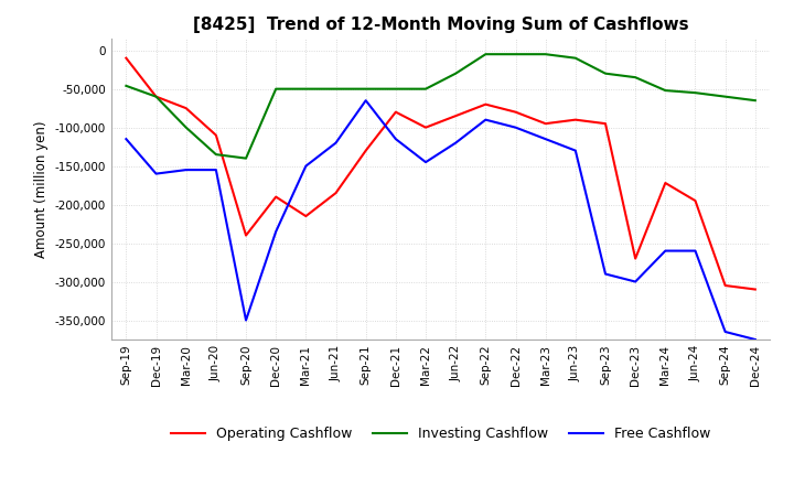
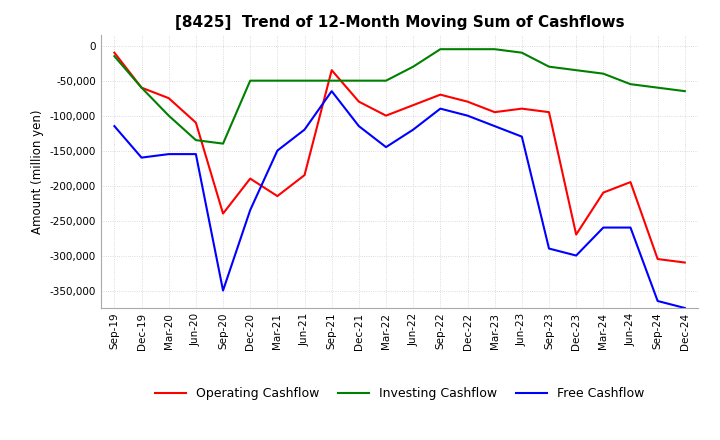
Investing Cashflow/Sep-19: -46,000 -> -15,000
Operating Cashflow/Sep-21: -130,000 -> -35,000
Operating Cashflow/Mar-24: -172,000 -> -210,000
Investing Cashflow/Mar-24: -52,000 -> -40,000
